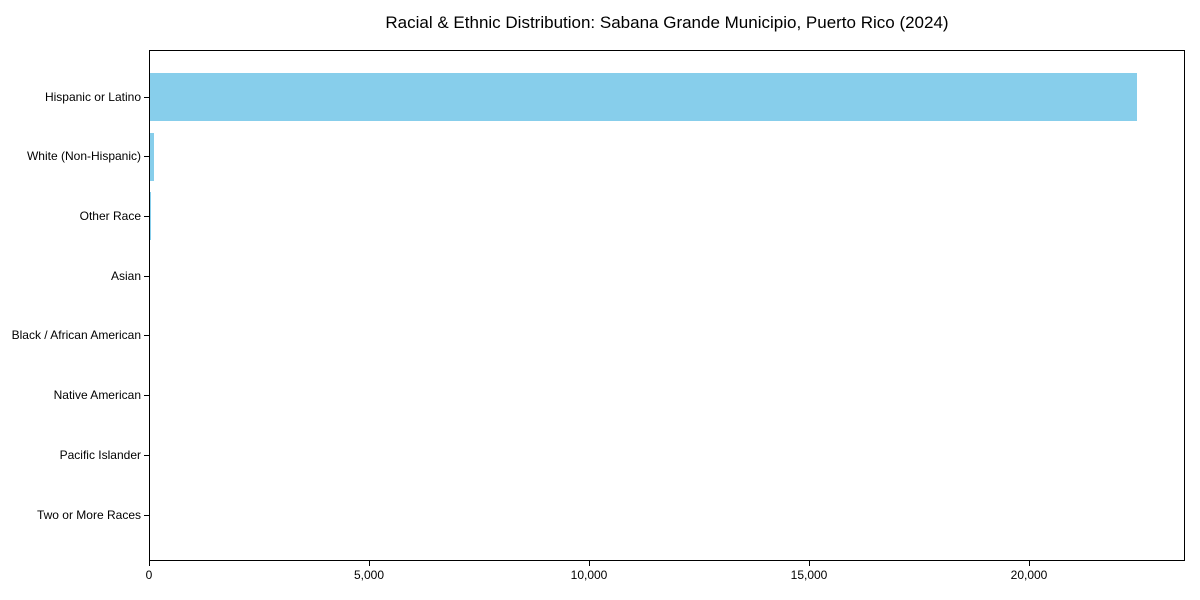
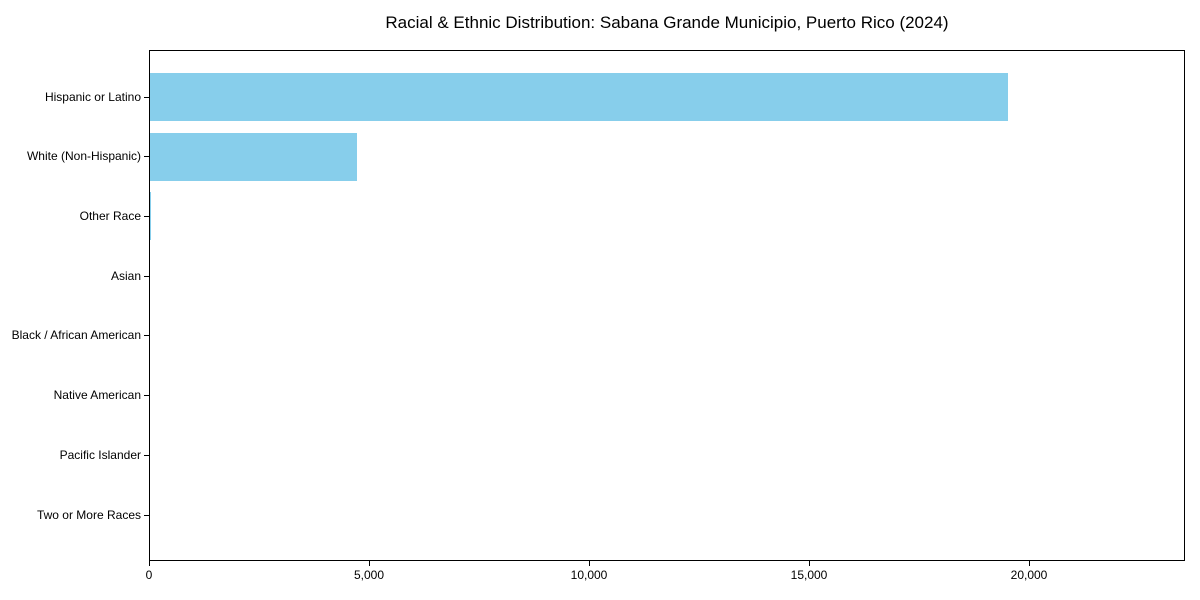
Hispanic or Latino: 22400 -> 19500
White (Non-Hispanic): 100 -> 4700
